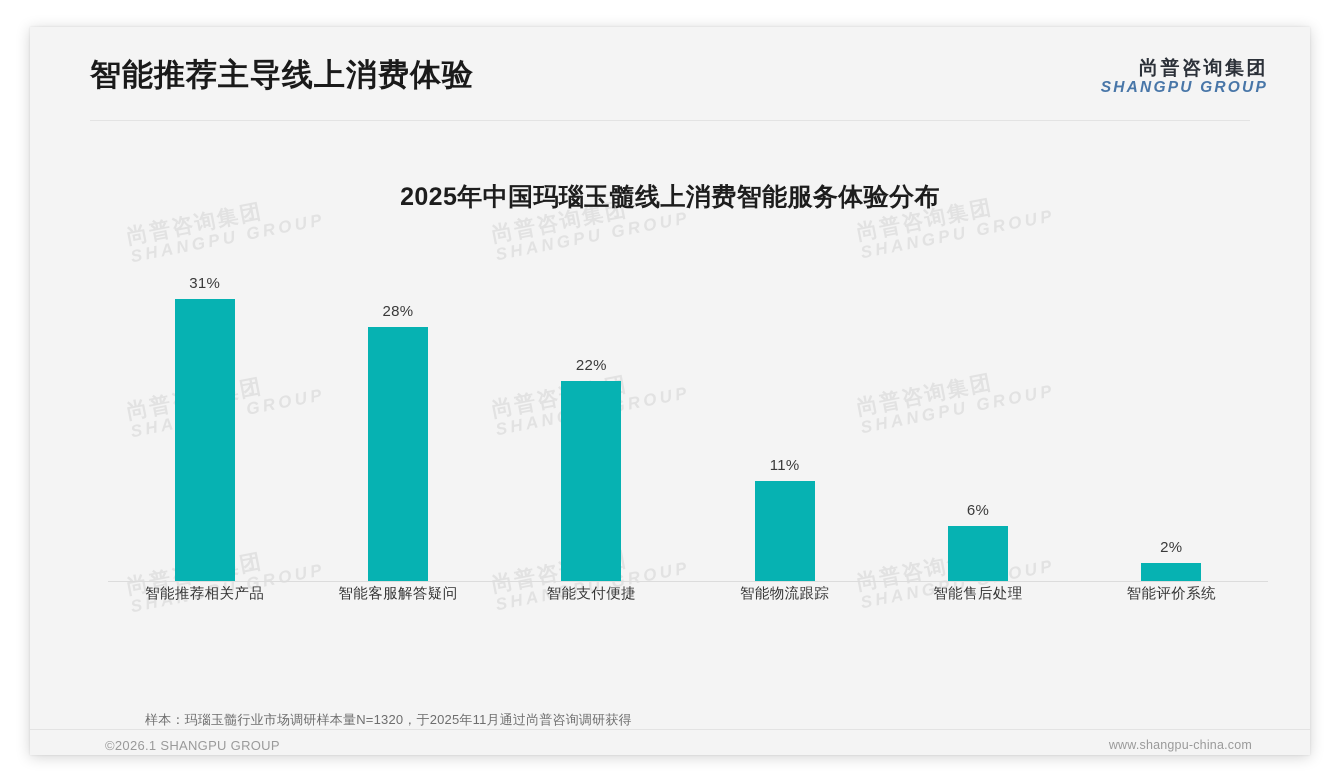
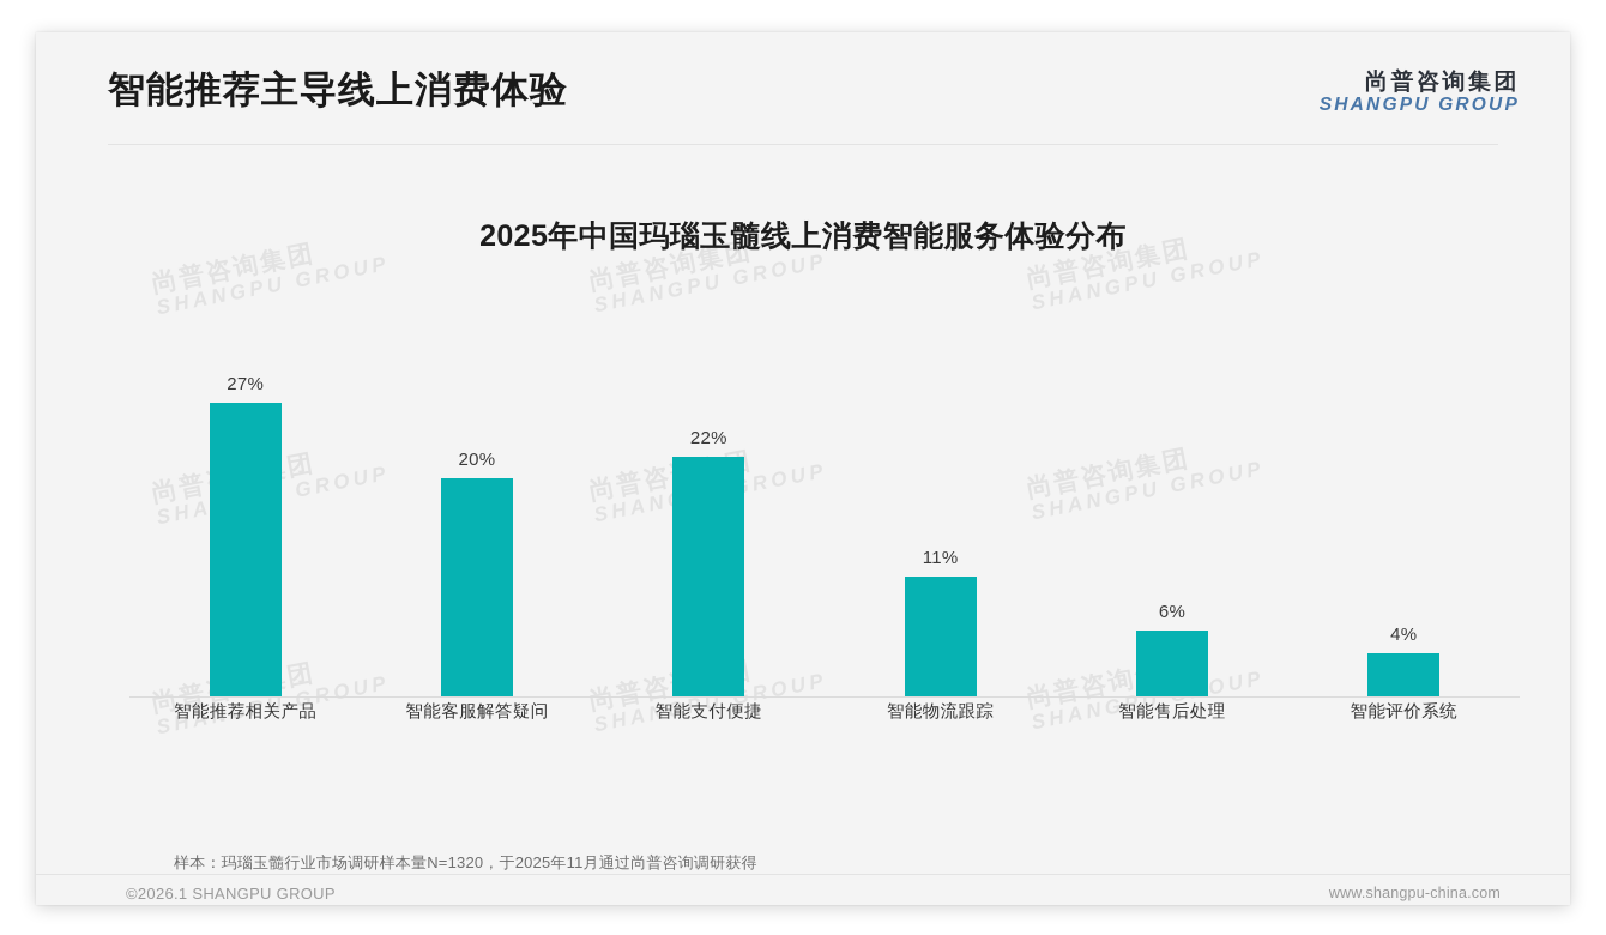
智能推荐相关产品: 31% -> 27%
智能客服解答疑问: 28% -> 20%
智能评价系统: 2% -> 4%
